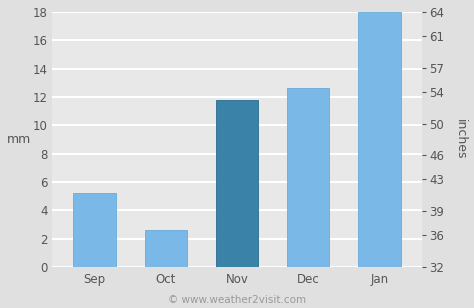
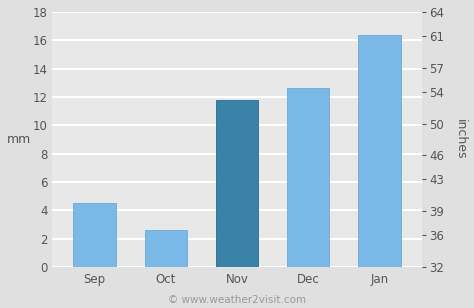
Sep: 5.2 -> 4.5
Jan: 18.0 -> 16.4
